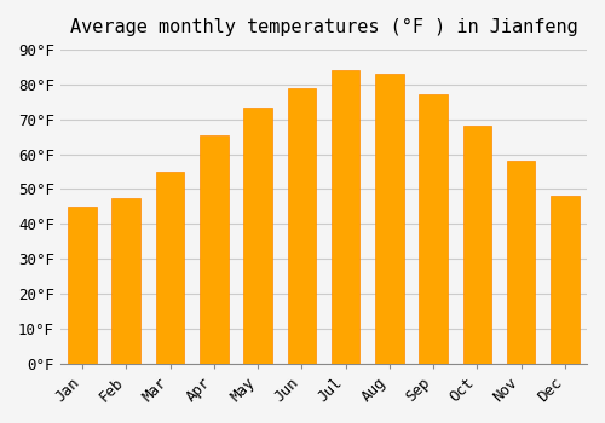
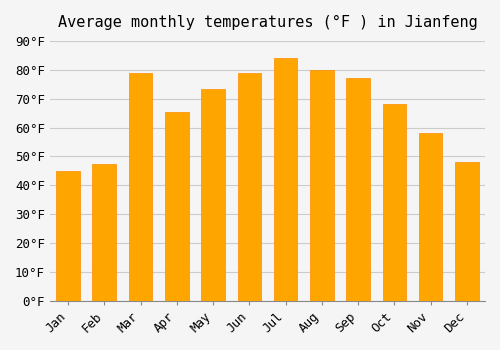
Mar: 55.0°F -> 79.0°F
Aug: 83.0°F -> 80.0°F
